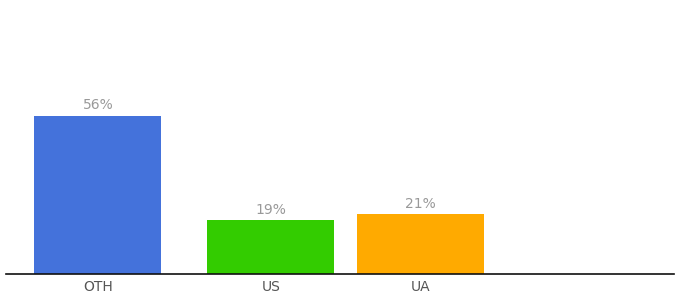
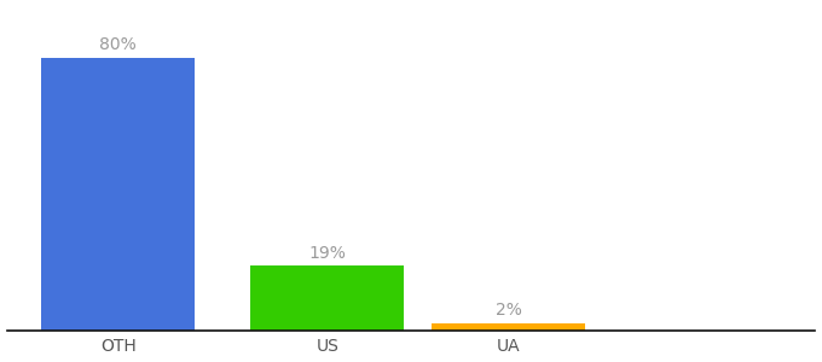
OTH: 56% -> 80%
UA: 21% -> 2%
